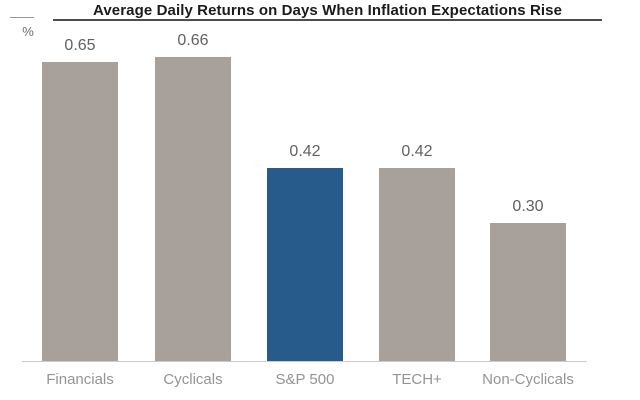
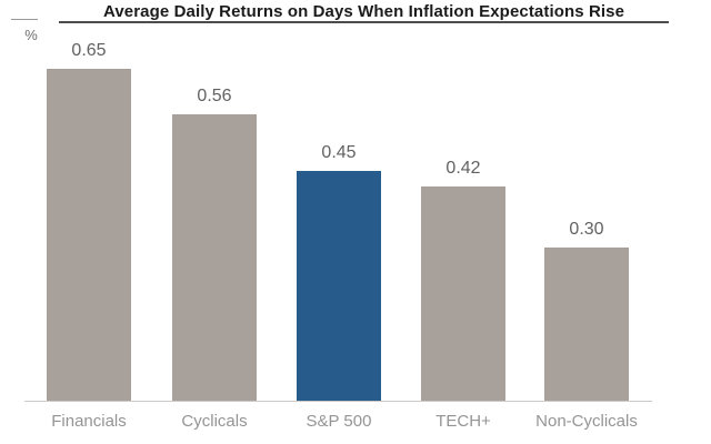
Cyclicals: 0.66 -> 0.56
S&P 500: 0.42 -> 0.45
